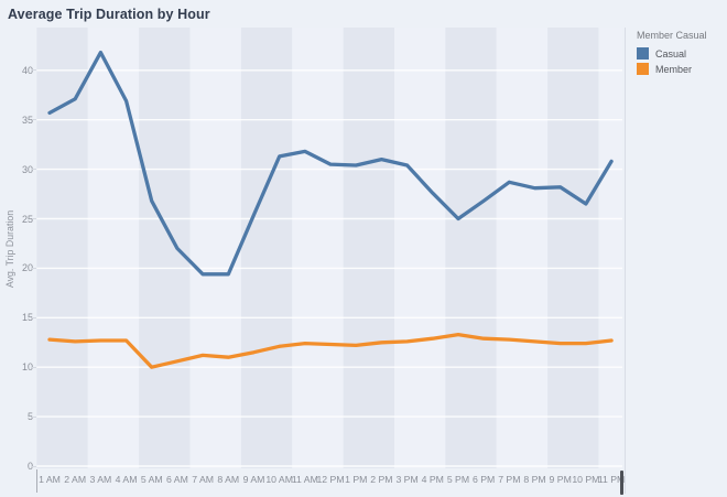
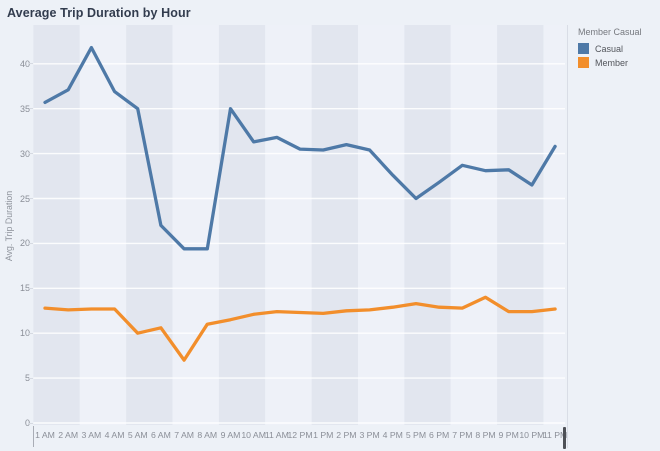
Casual/5 AM: 27 -> 35
Member/7 AM: 11 -> 7
Casual/9 AM: 25 -> 35
Member/8 PM: 13 -> 14
